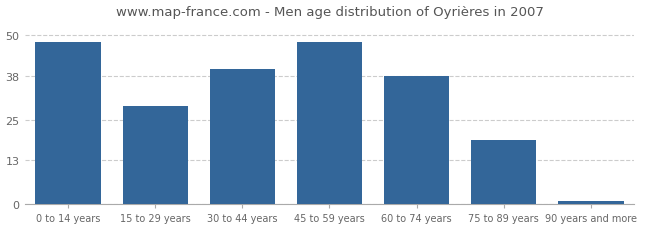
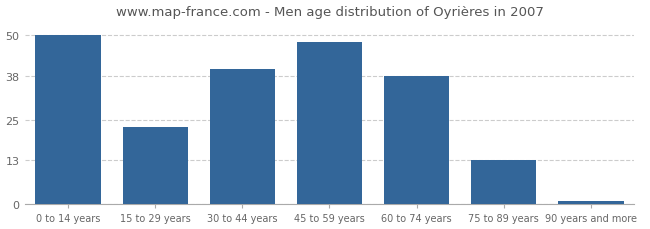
0 to 14 years: 48 -> 50
15 to 29 years: 29 -> 23
75 to 89 years: 19 -> 13
